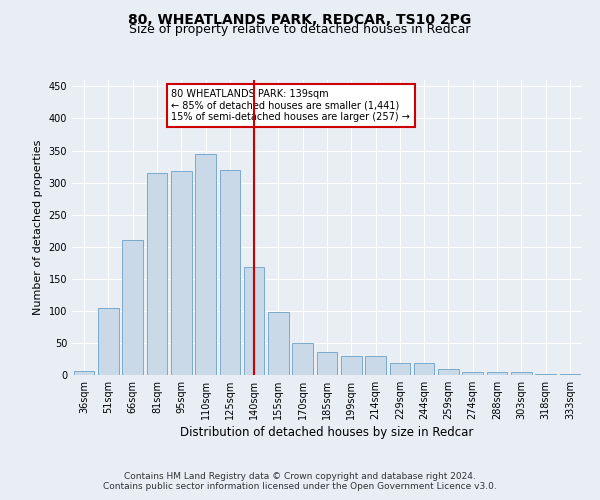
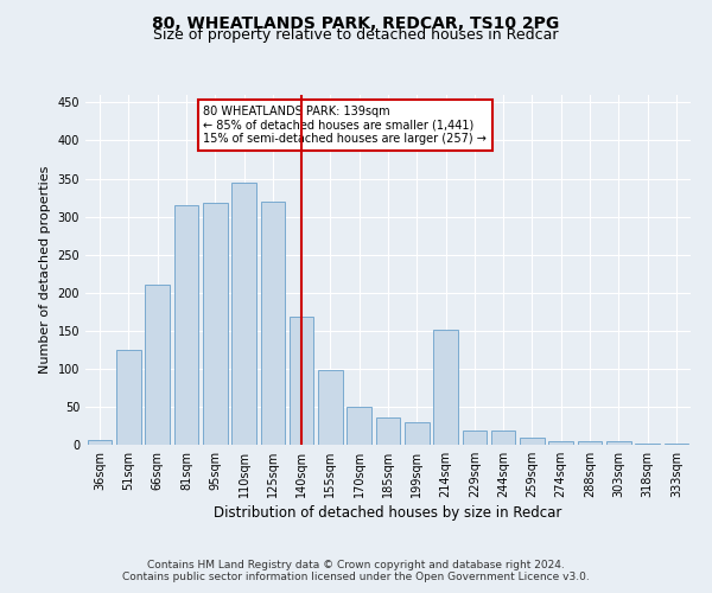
51sqm: 105 -> 124
214sqm: 30 -> 152
